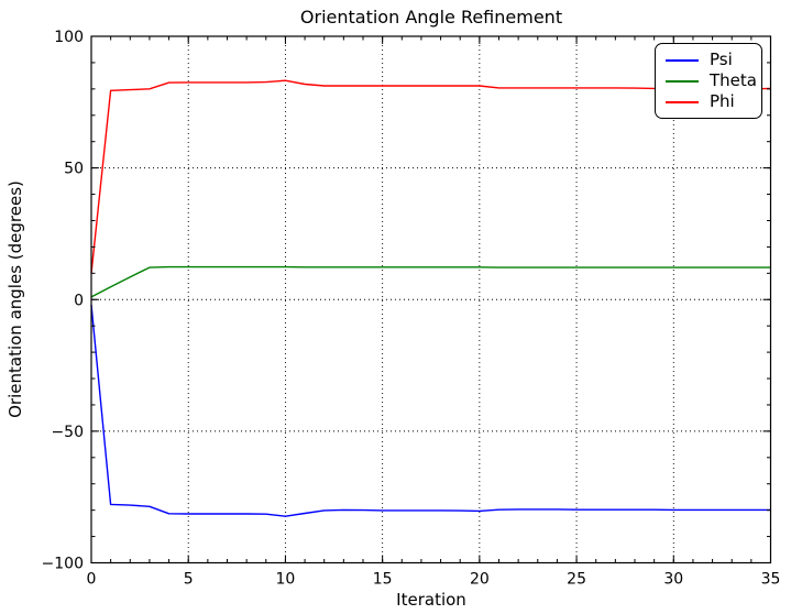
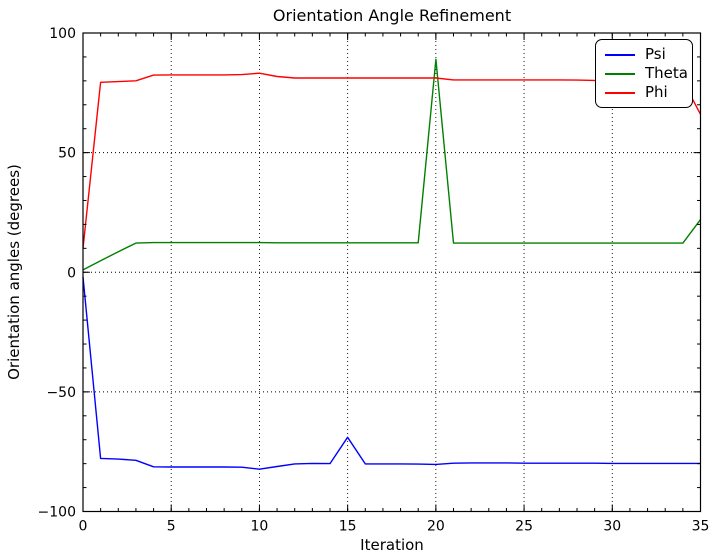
Psi/15: -80 -> -69
Theta/20: 12 -> 89
Theta/35: 12 -> 22
Phi/35: 80 -> 66
